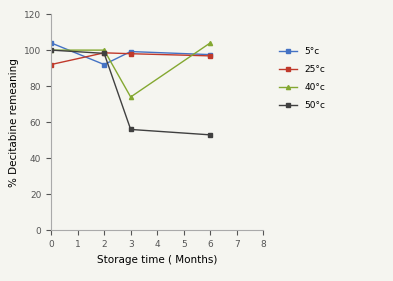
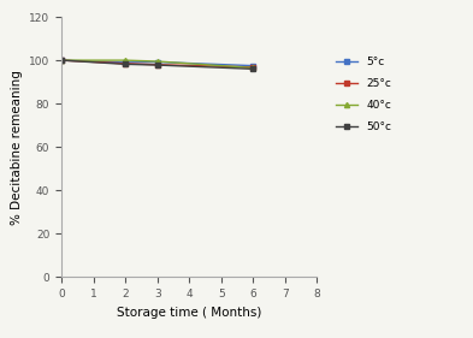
5°c/0: 104 -> 100
25°c/0: 92 -> 100
5°c/2: 92 -> 99
40°c/3: 74 -> 100
50°c/3: 56 -> 98
40°c/6: 104 -> 96
50°c/6: 53 -> 96
